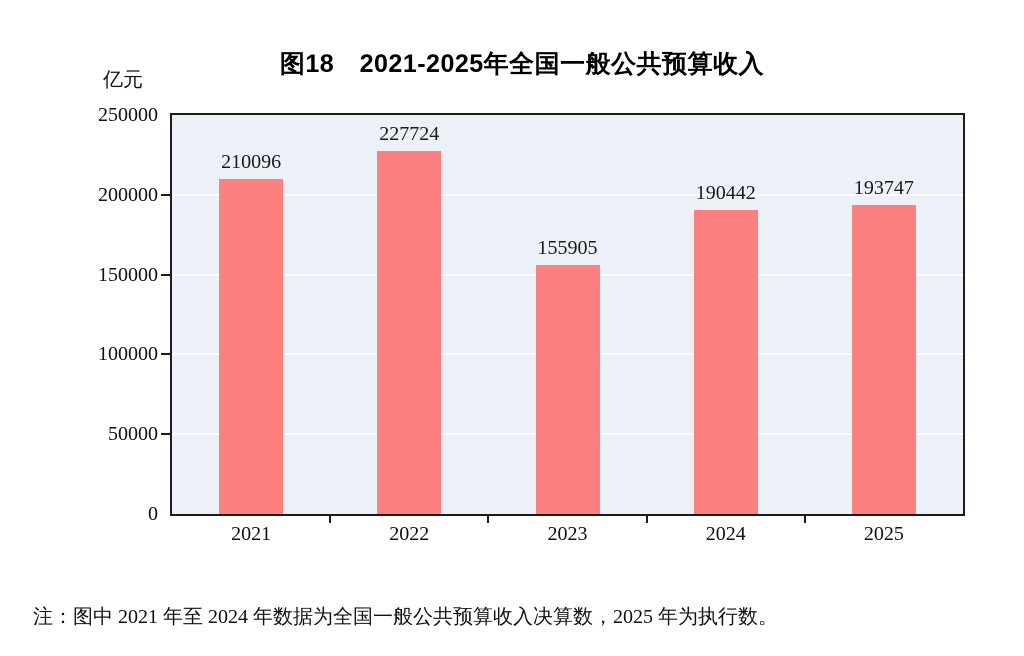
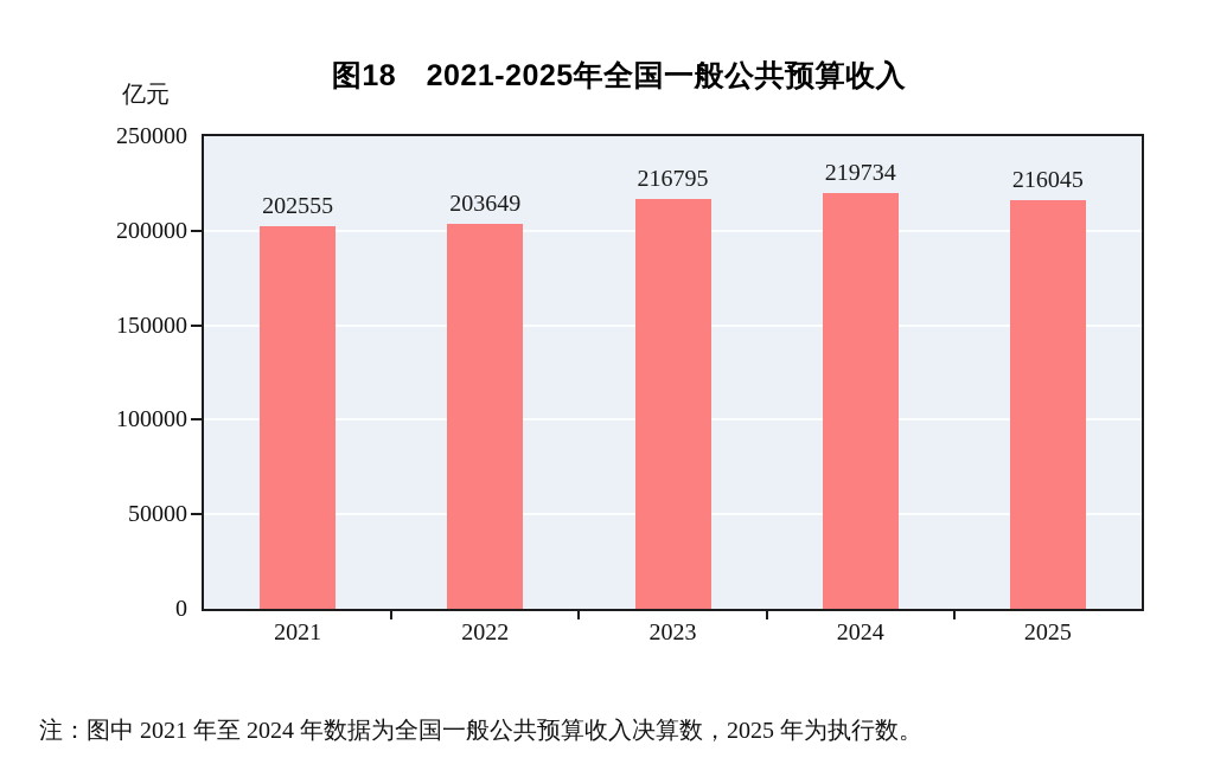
2021: 210096 -> 202555
2022: 227724 -> 203649
2023: 155905 -> 216795
2024: 190442 -> 219734
2025: 193747 -> 216045
